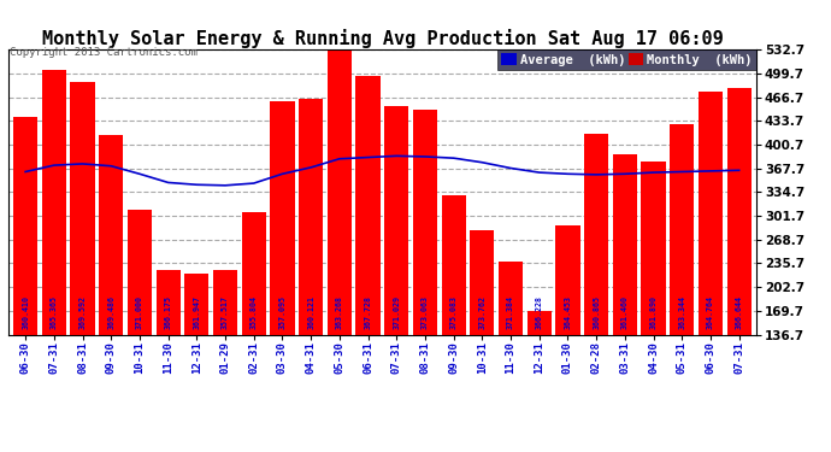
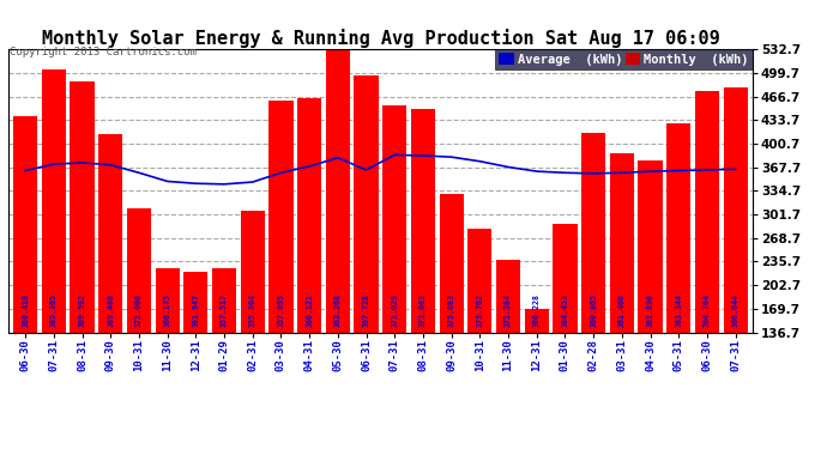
Average (kWh)/06-31: 383 -> 364
